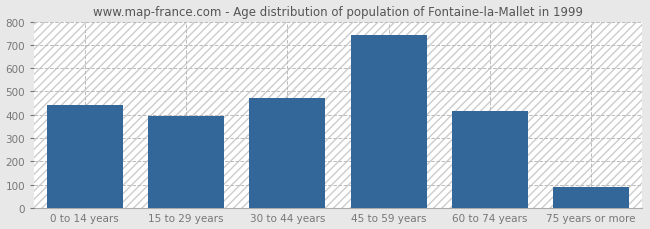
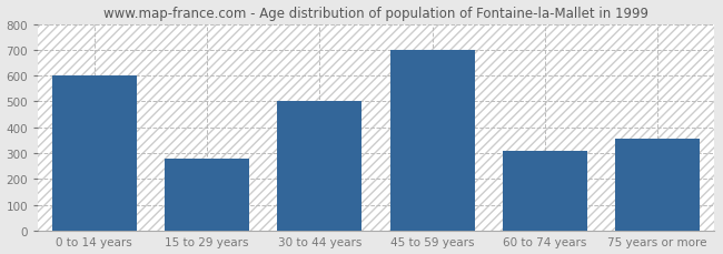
0 to 14 years: 440 -> 600
15 to 29 years: 395 -> 280
30 to 44 years: 470 -> 500
45 to 59 years: 740 -> 700
60 to 74 years: 415 -> 310
75 years or more: 90 -> 355
